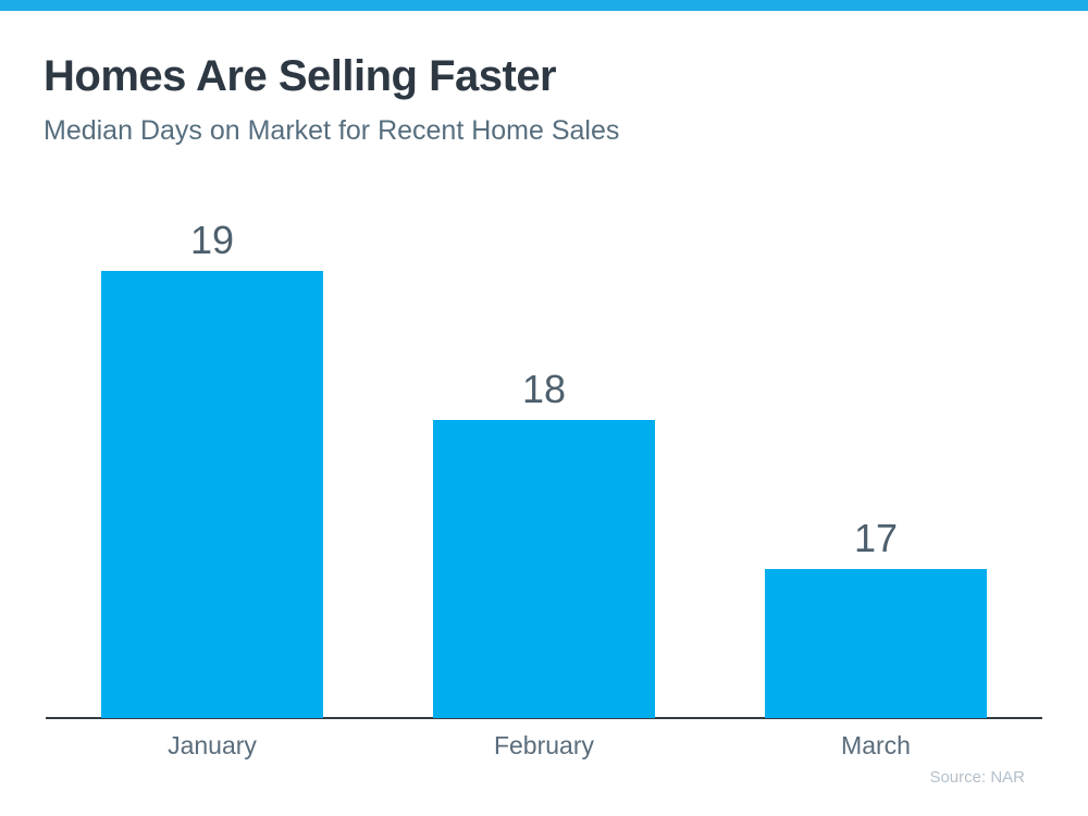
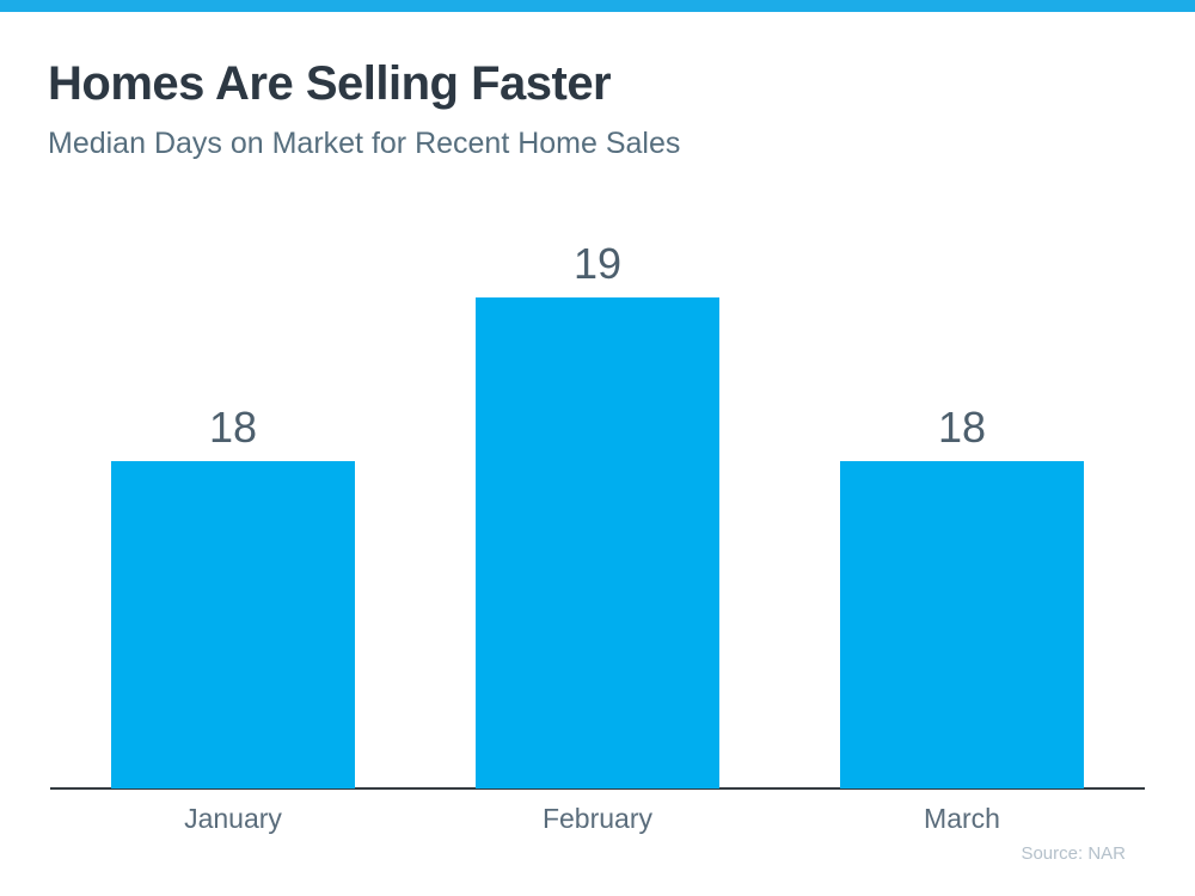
January: 19 -> 18
February: 18 -> 19
March: 17 -> 18
